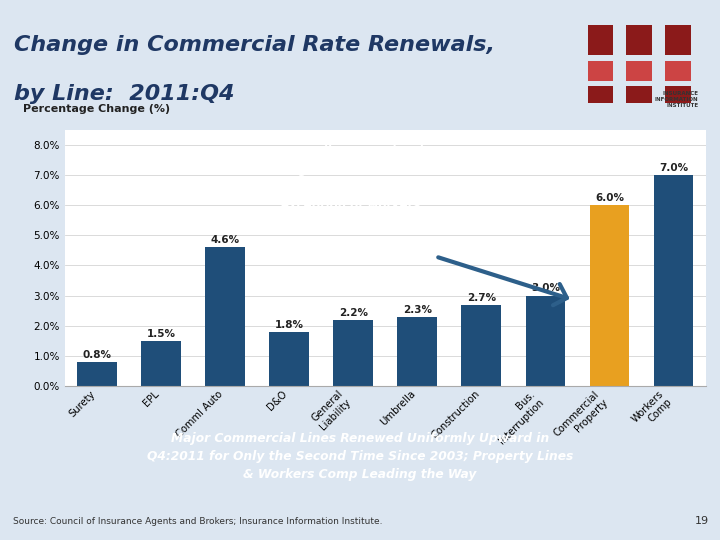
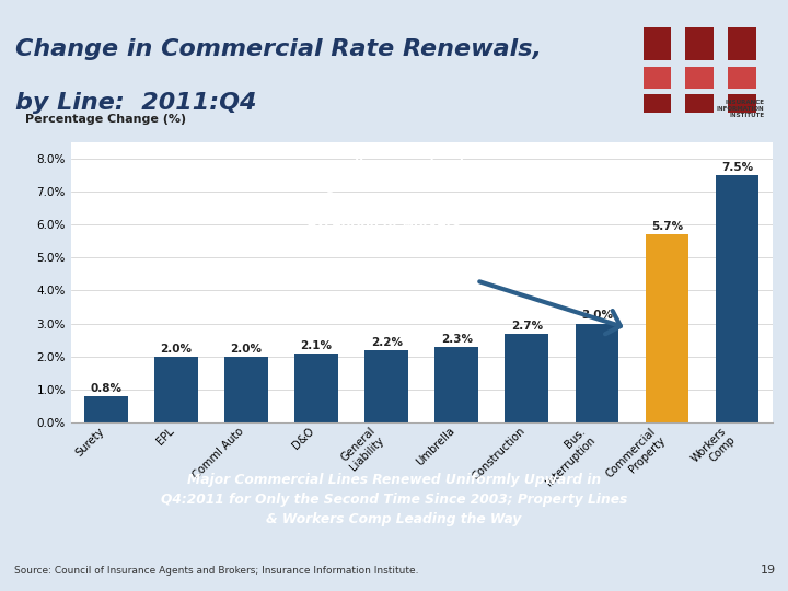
EPL: 1.5% -> 2.0%
Comml Auto: 4.6% -> 2.0%
D&O: 1.8% -> 2.1%
Commercial Property: 6.0% -> 5.7%
Workers Comp: 7.0% -> 7.5%
